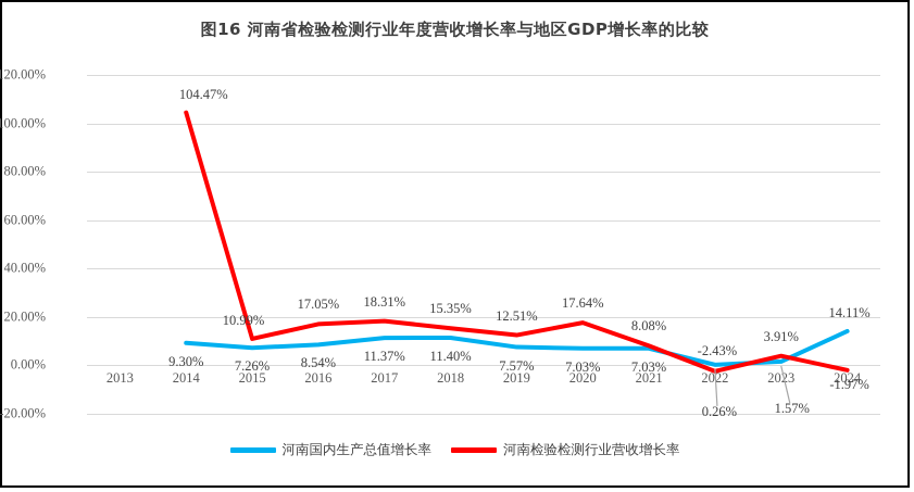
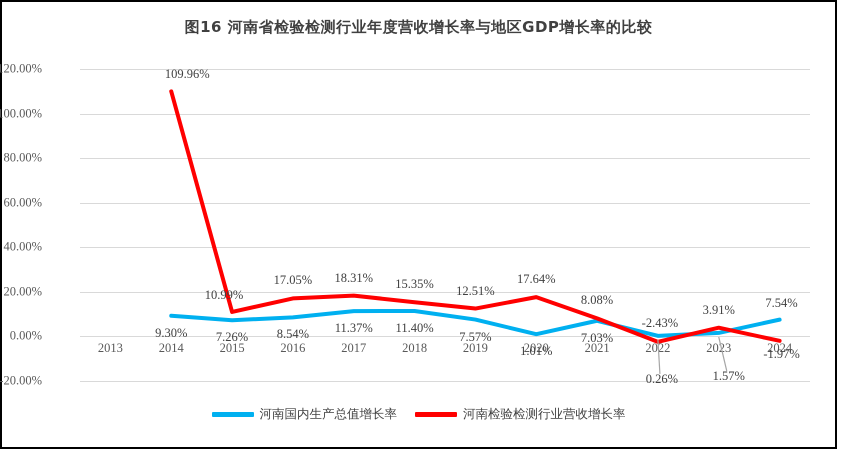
河南检验检测行业营收增长率/2014: 104.47% -> 109.96%
河南国内生产总值增长率/2020: 7.03% -> 1.01%
河南国内生产总值增长率/2024: 14.11% -> 7.54%
